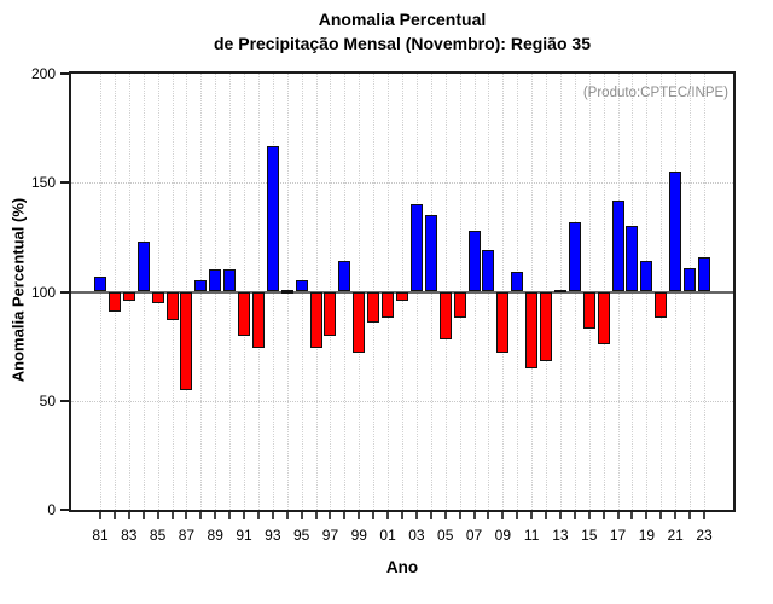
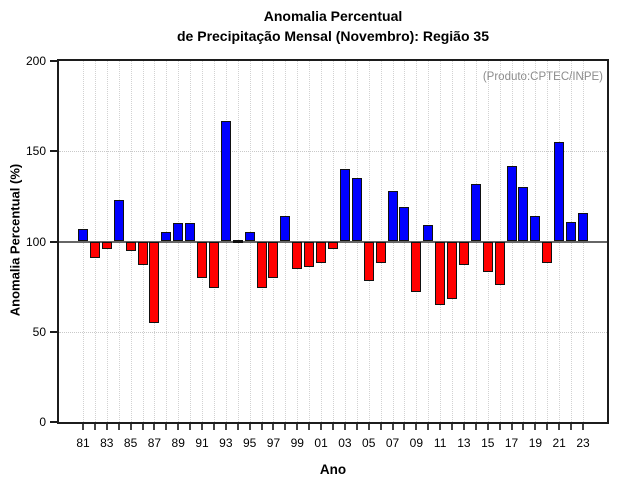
99: 72 -> 85
13: 101 -> 87
